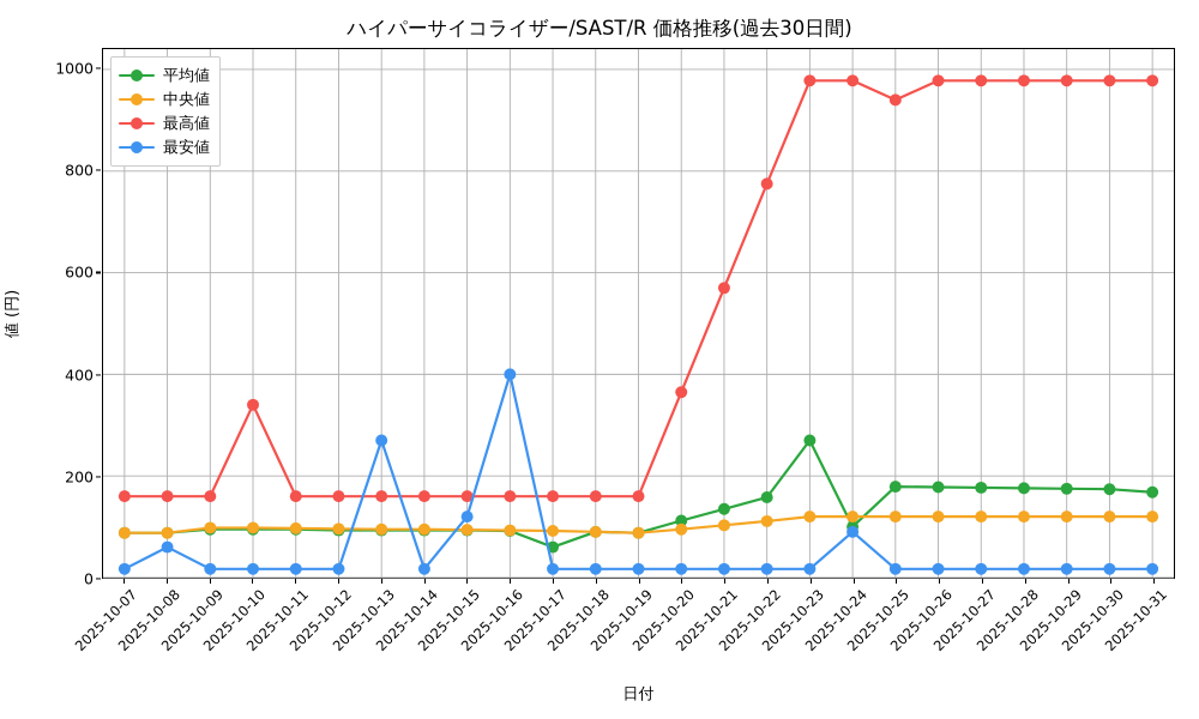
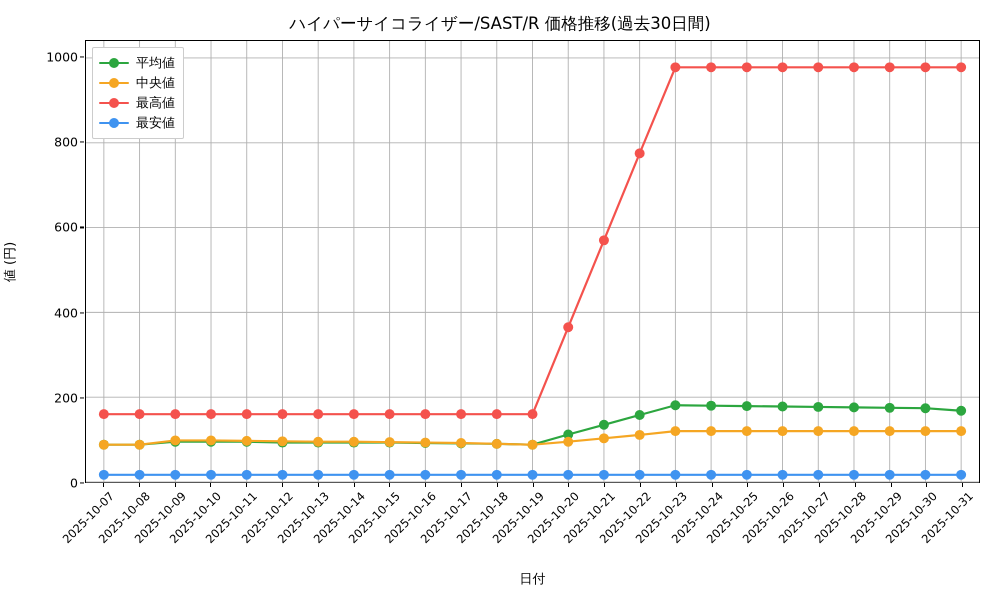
最安値/2025-10-08: 60 -> 20
最高値/2025-10-10: 340 -> 160
最安値/2025-10-13: 270 -> 20
最安値/2025-10-15: 120 -> 20
最安値/2025-10-16: 400 -> 20
平均値/2025-10-17: 60 -> 90
平均値/2025-10-23: 270 -> 180
平均値/2025-10-24: 100 -> 180
最安値/2025-10-24: 90 -> 20
最高値/2025-10-25: 940 -> 980
